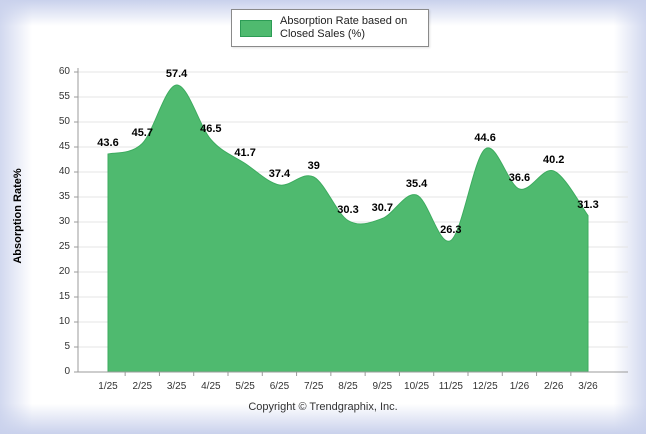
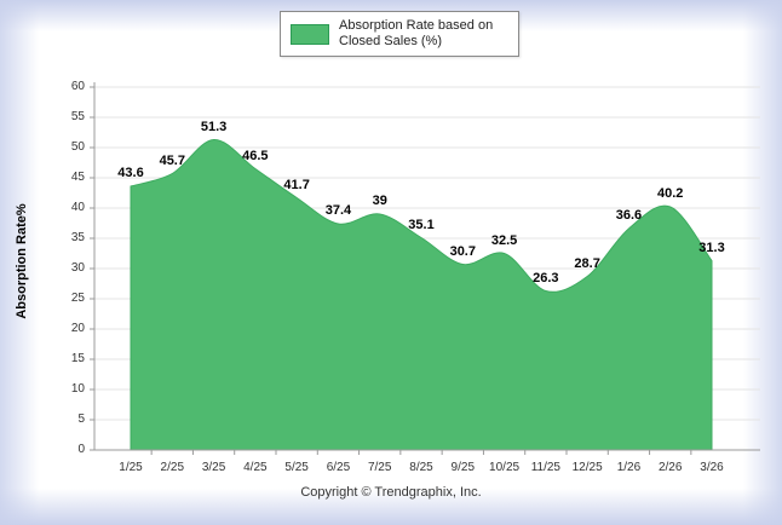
3/25: 57.4 -> 51.3
8/25: 30.3 -> 35.1
10/25: 35.4 -> 32.5
12/25: 44.6 -> 28.7
